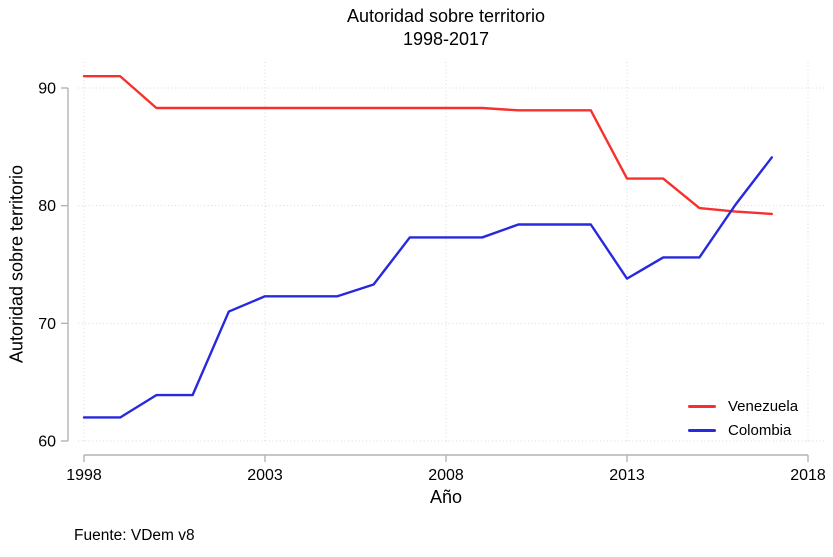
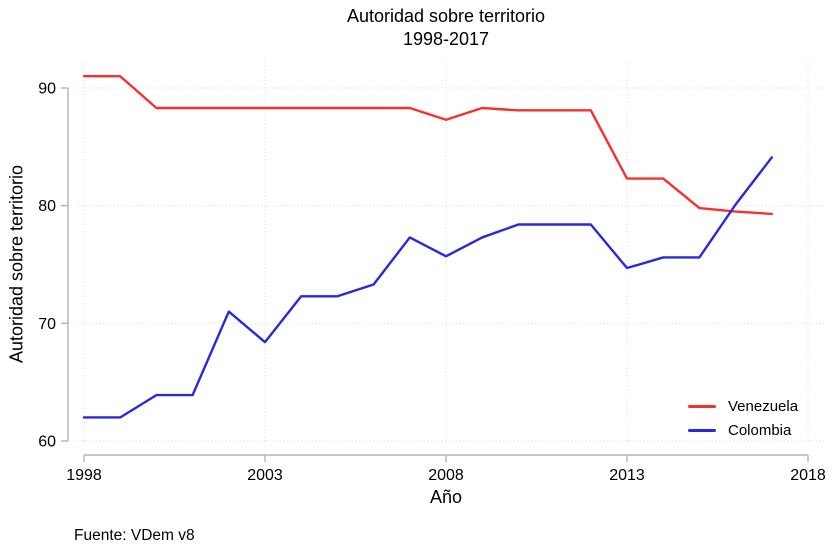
Colombia/2003: 72.3 -> 68.4
Venezuela/2008: 88.3 -> 87.3
Colombia/2008: 77.3 -> 75.7
Colombia/2013: 73.8 -> 74.7
